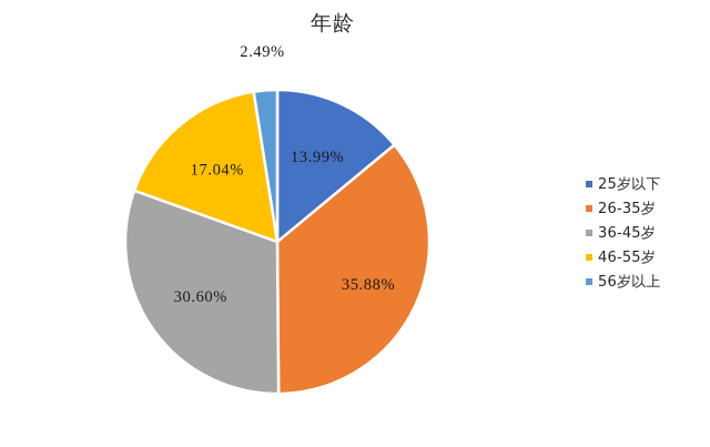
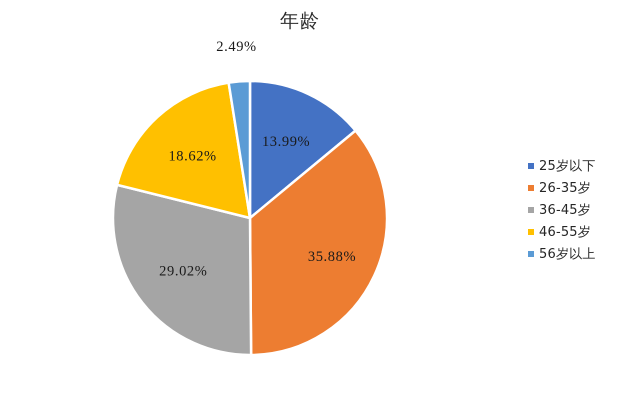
36-45岁: 30.60% -> 29.02%
46-55岁: 17.04% -> 18.62%
